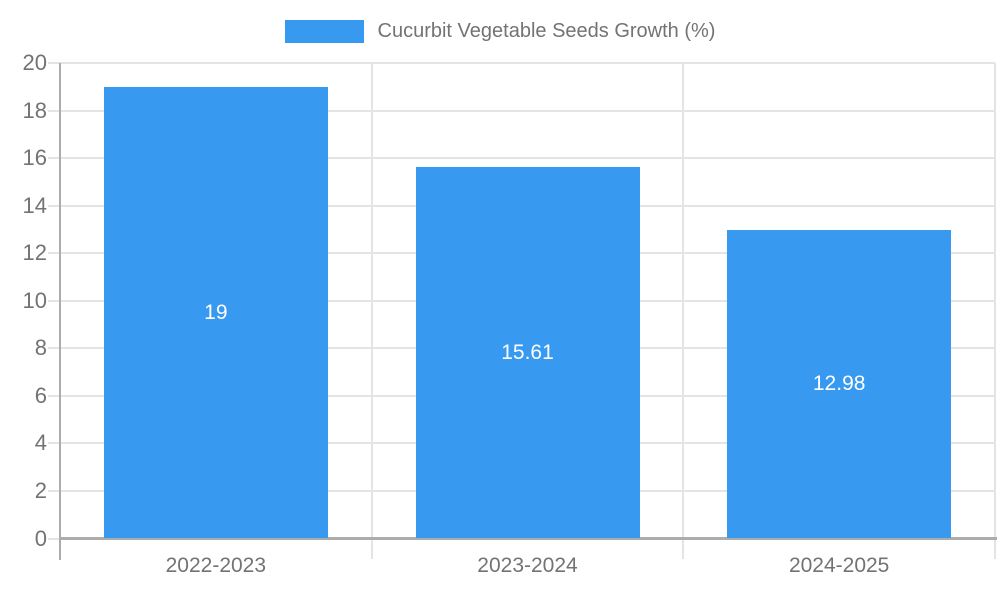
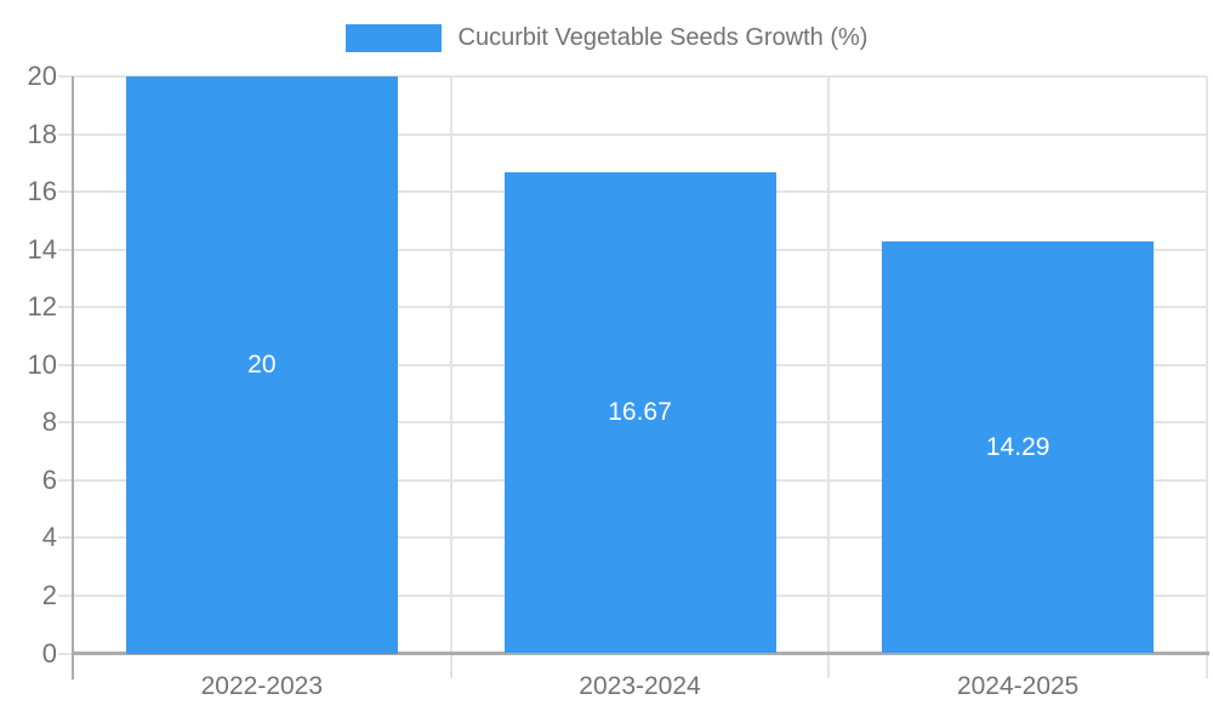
2022-2023: 19 -> 20
2023-2024: 15.61 -> 16.67
2024-2025: 12.98 -> 14.29
